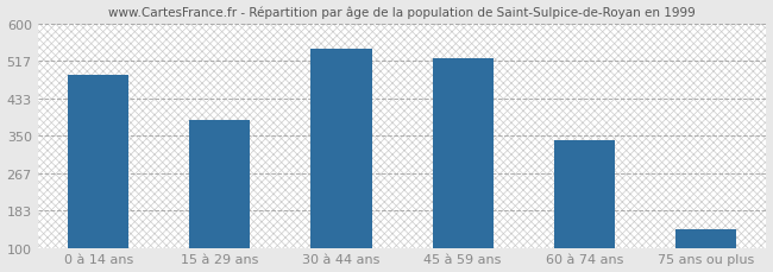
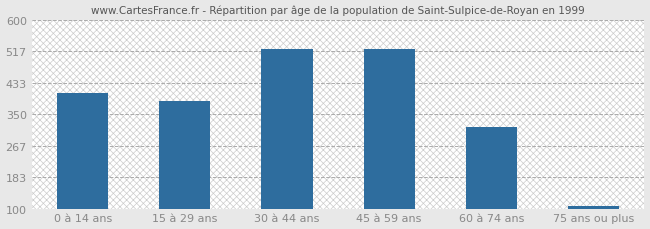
0 à 14 ans: 485 -> 407
30 à 44 ans: 545 -> 522
60 à 74 ans: 340 -> 315
75 ans ou plus: 140 -> 108
